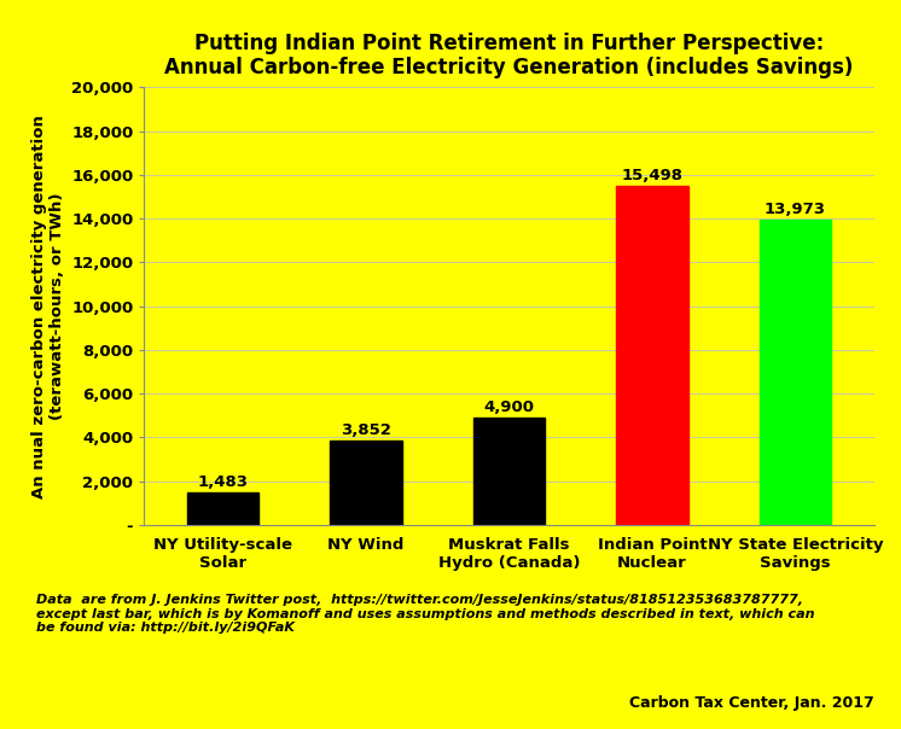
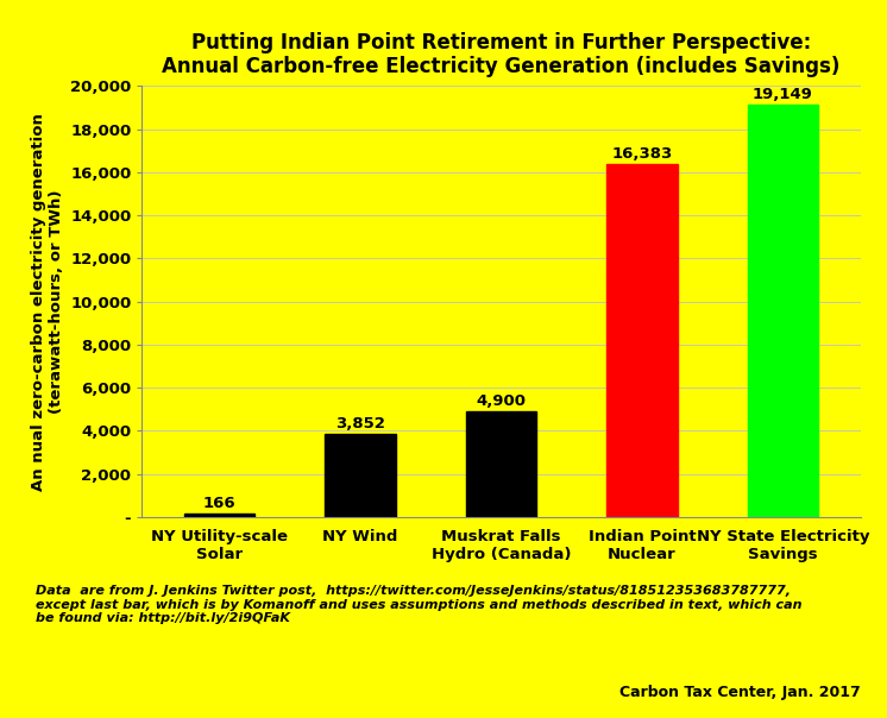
NY Utility-scale Solar: 1,483 -> 166
Indian Point Nuclear: 15,498 -> 16,383
NY State Electricity Savings: 13,973 -> 19,149
